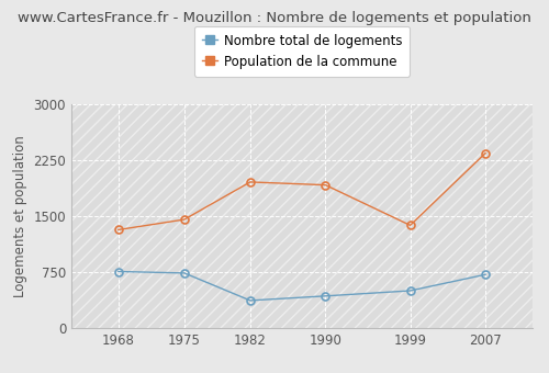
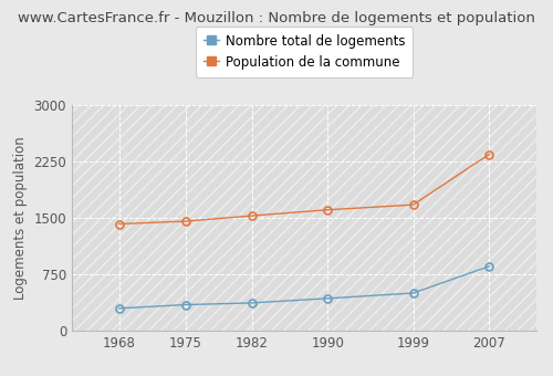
Nombre total de logements/1968: 760 -> 300
Population de la commune/1968: 1320 -> 1420
Nombre total de logements/1975: 740 -> 350
Population de la commune/1982: 1960 -> 1530
Population de la commune/1990: 1920 -> 1610
Population de la commune/1999: 1380 -> 1680
Nombre total de logements/2007: 720 -> 860
